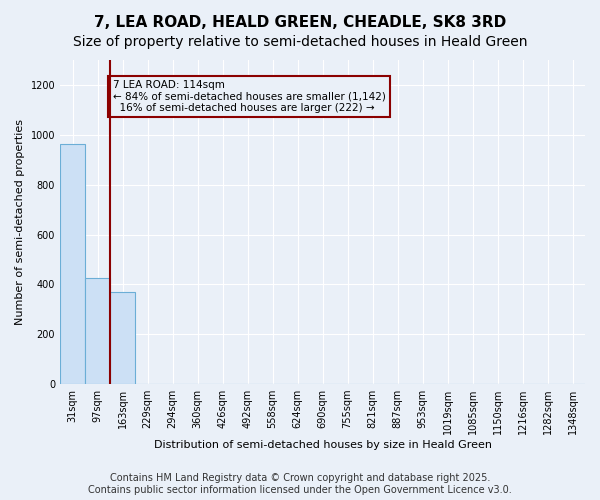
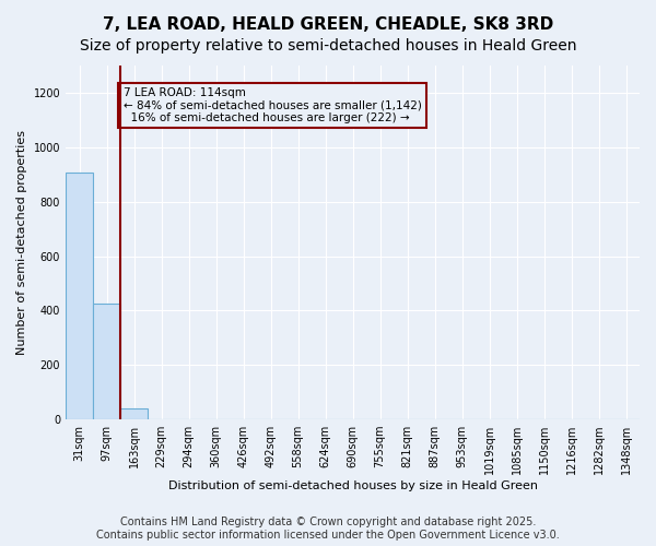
31sqm: 965 -> 905
163sqm: 370 -> 40
